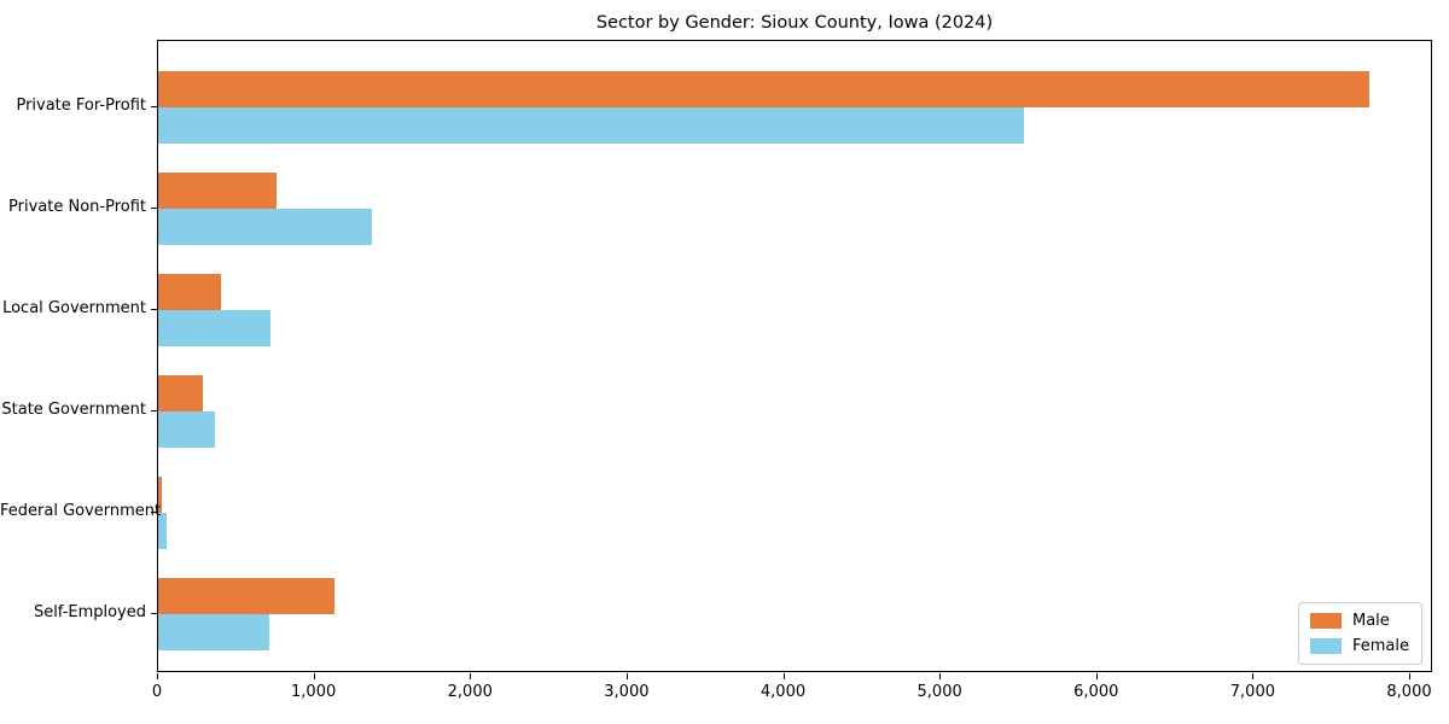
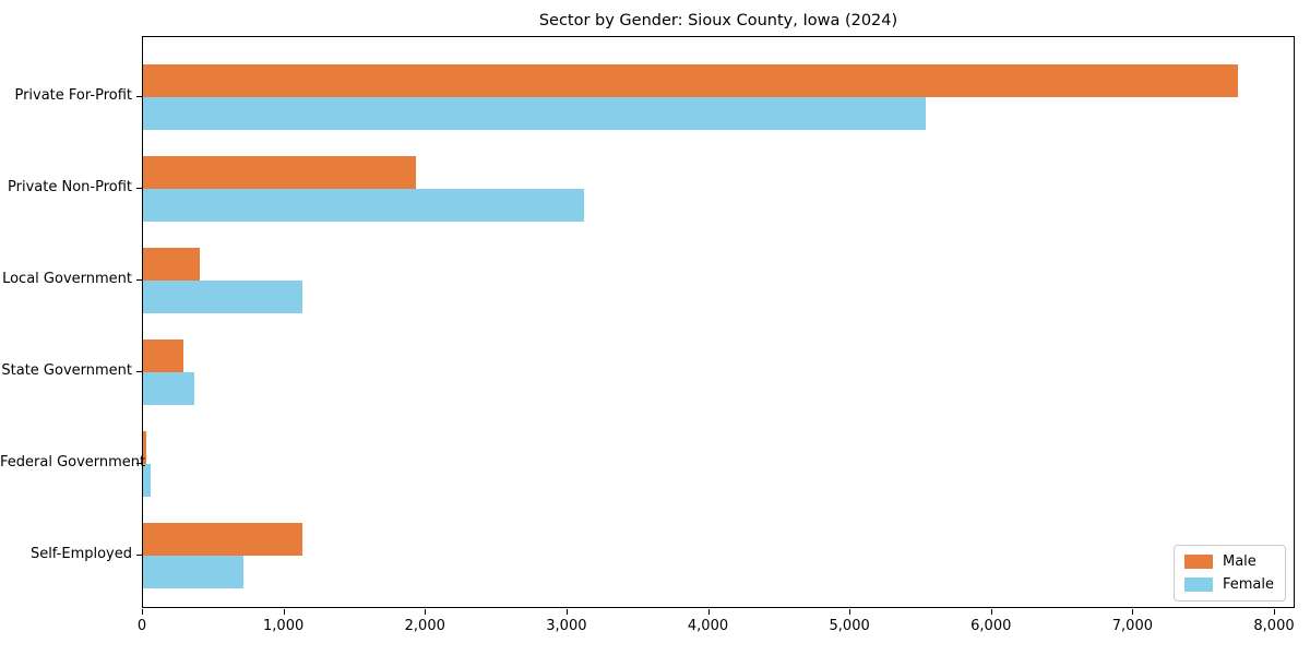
Male/Private Non-Profit: 760 -> 1930
Female/Private Non-Profit: 1360 -> 3120
Female/Local Government: 720 -> 1130
